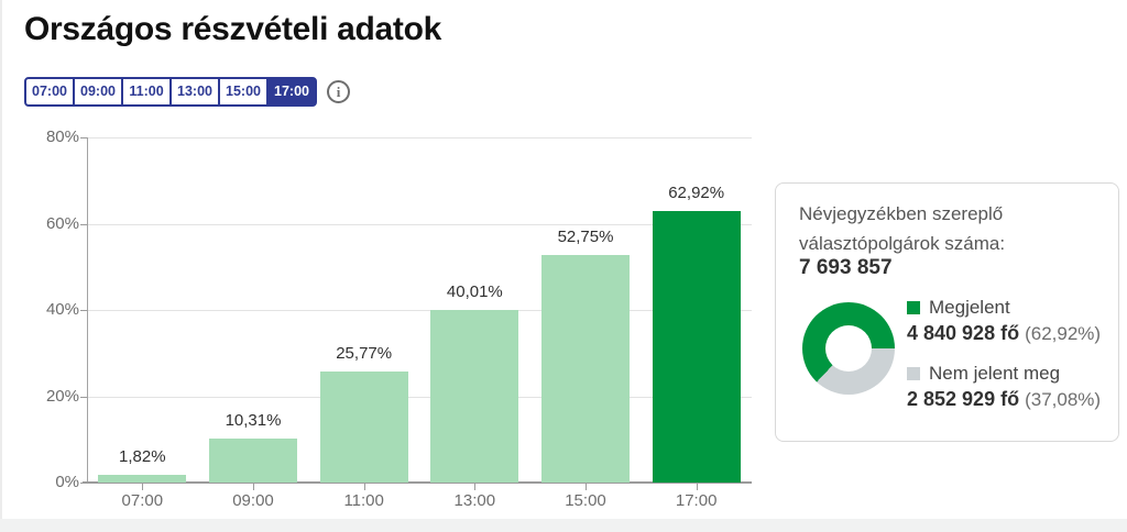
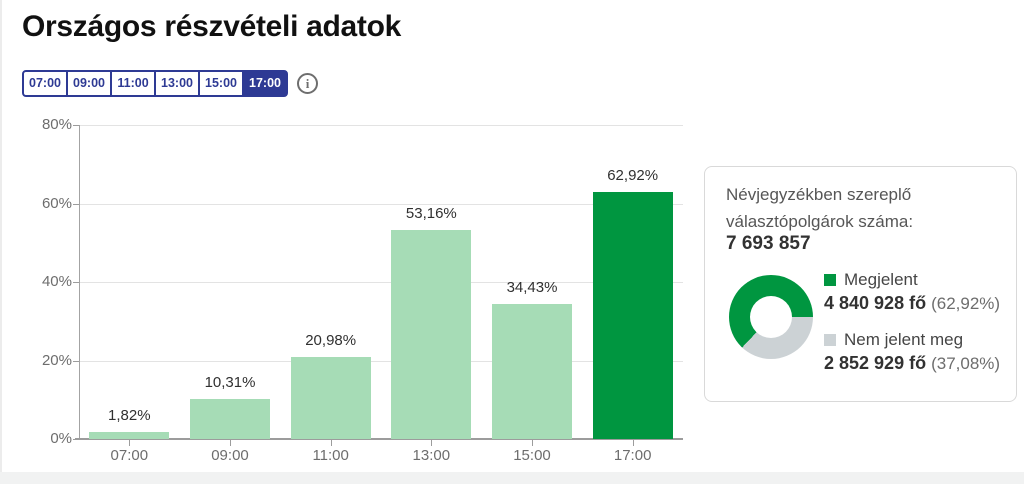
11:00: 25,77% -> 20,98%
13:00: 40,01% -> 53,16%
15:00: 52,75% -> 34,43%
